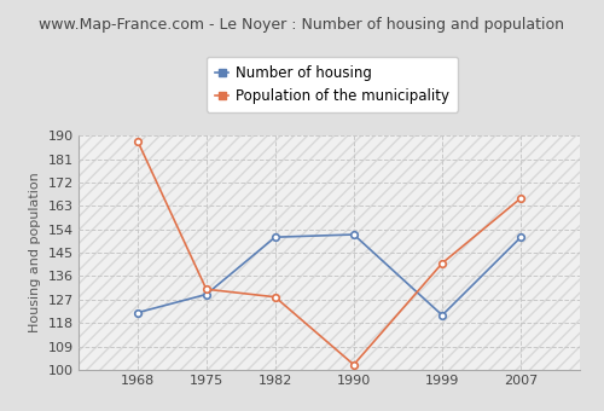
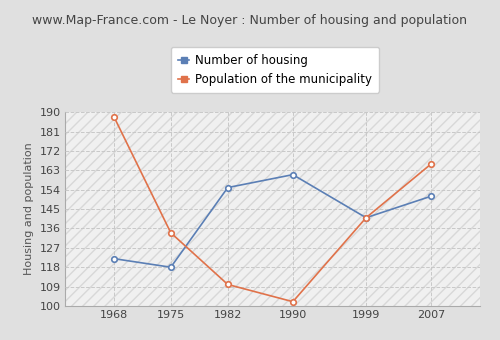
Number of housing/1975: 129 -> 118
Population of the municipality/1975: 131 -> 134
Number of housing/1982: 151 -> 155
Population of the municipality/1982: 128 -> 110
Number of housing/1990: 152 -> 161
Number of housing/1999: 121 -> 141
